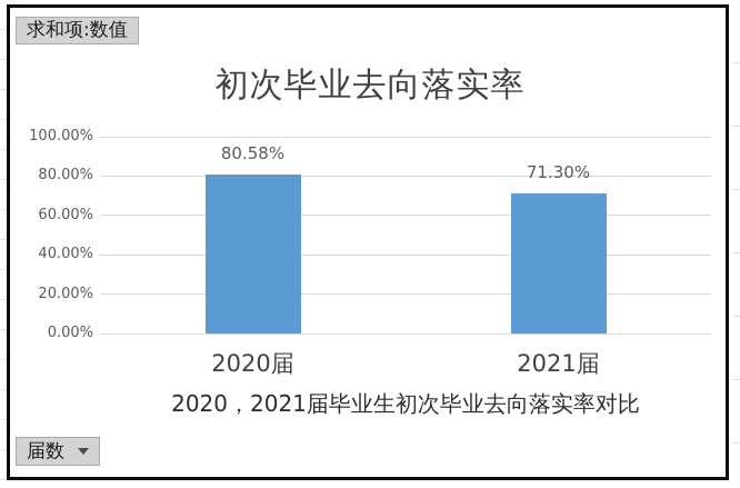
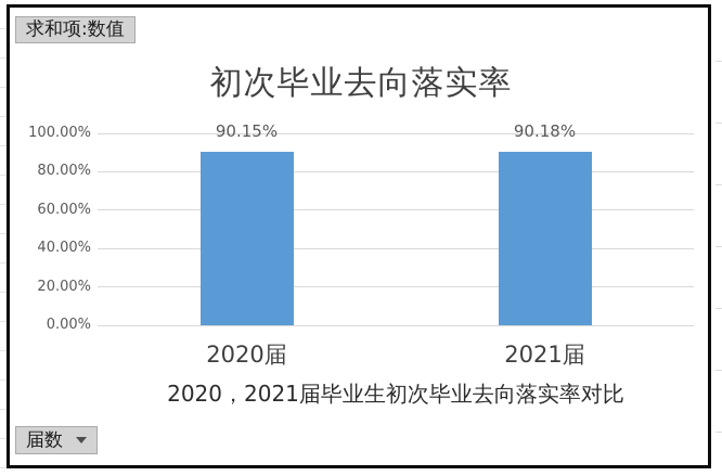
2020届: 80.58% -> 90.15%
2021届: 71.30% -> 90.18%
